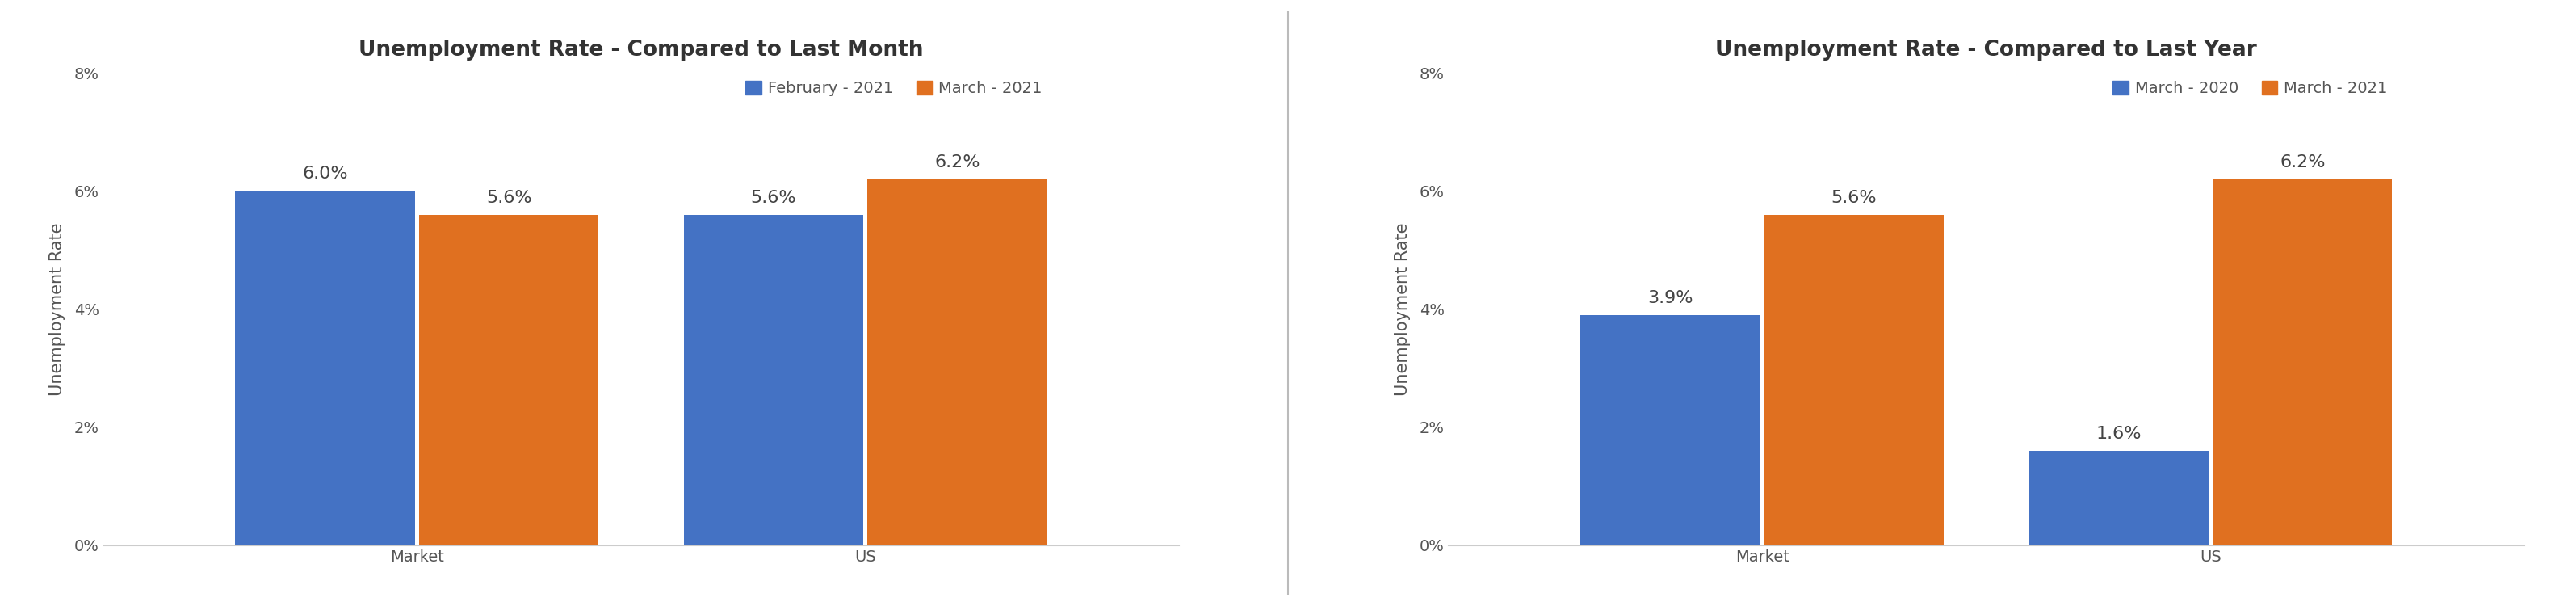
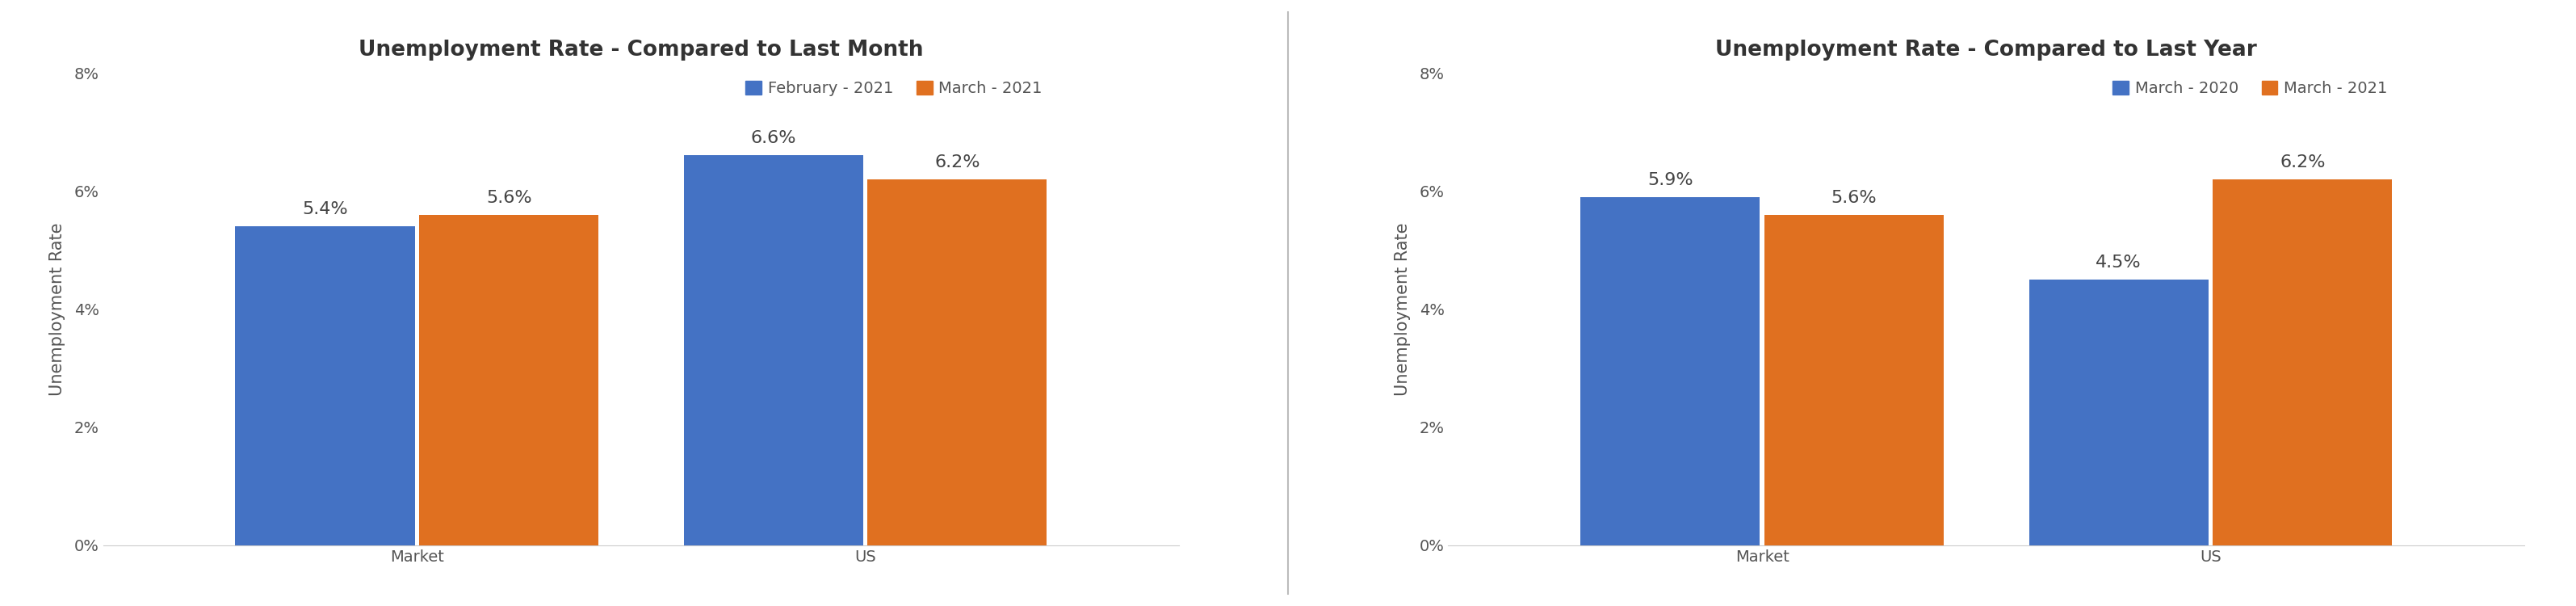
Unemployment Rate - Compared to Last Month/February - 2021/Market: 6.0% -> 5.4%
Unemployment Rate - Compared to Last Month/February - 2021/US: 5.6% -> 6.6%
Unemployment Rate - Compared to Last Year/March - 2020/Market: 3.9% -> 5.9%
Unemployment Rate - Compared to Last Year/March - 2020/US: 1.6% -> 4.5%
